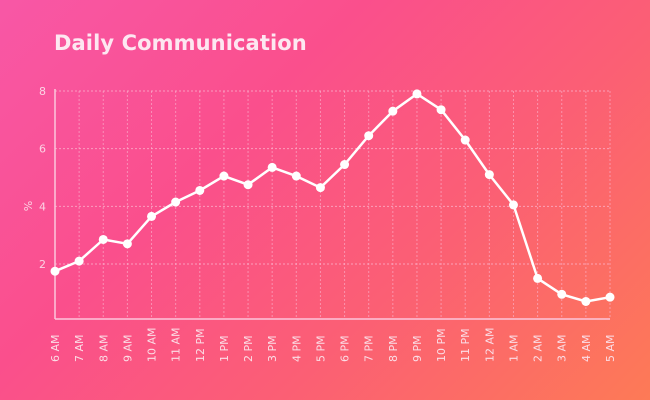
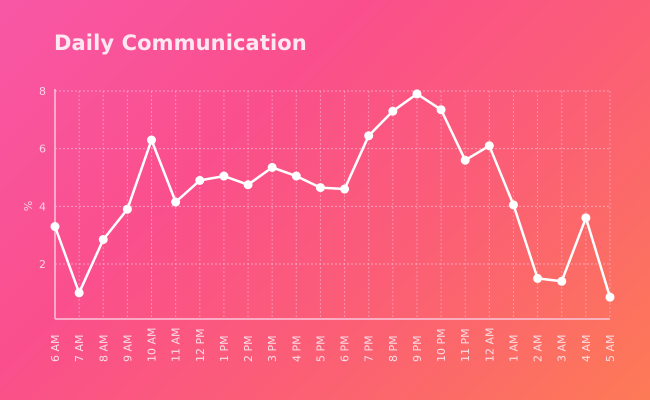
6 AM: 1.8 -> 3.3
7 AM: 2.1 -> 1.0
9 AM: 2.7 -> 3.9
10 AM: 3.6 -> 6.3
12 PM: 4.5 -> 4.9
6 PM: 5.5 -> 4.6
11 PM: 6.3 -> 5.6
12 AM: 5.1 -> 6.1
3 AM: 0.9 -> 1.4
4 AM: 0.7 -> 3.6
